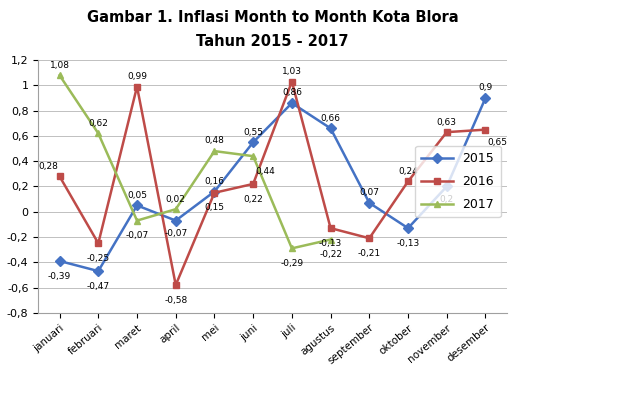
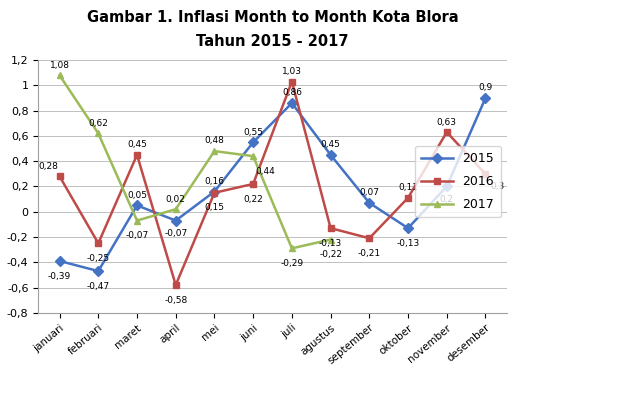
2016/maret: 0,99 -> 0,45
2015/agustus: 0,66 -> 0,45
2016/oktober: 0,24 -> 0,11
2016/desember: 0,65 -> 0,30
